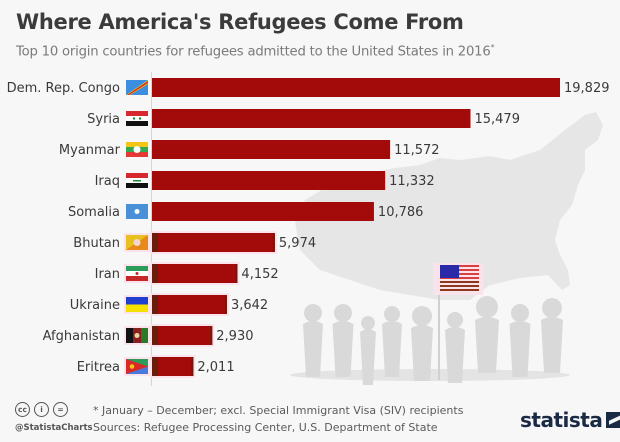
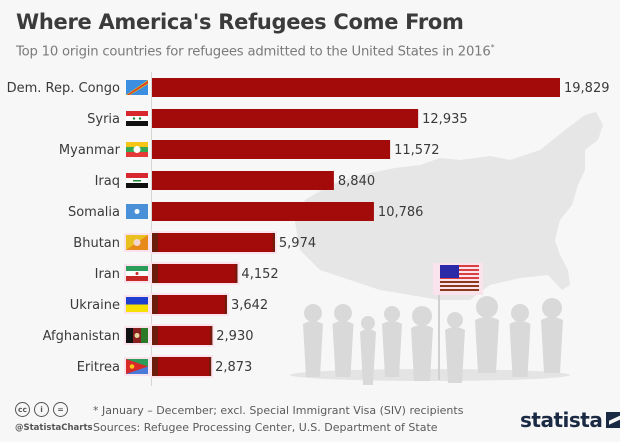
Syria: 15,479 -> 12,935
Iraq: 11,332 -> 8,840
Eritrea: 2,011 -> 2,873
